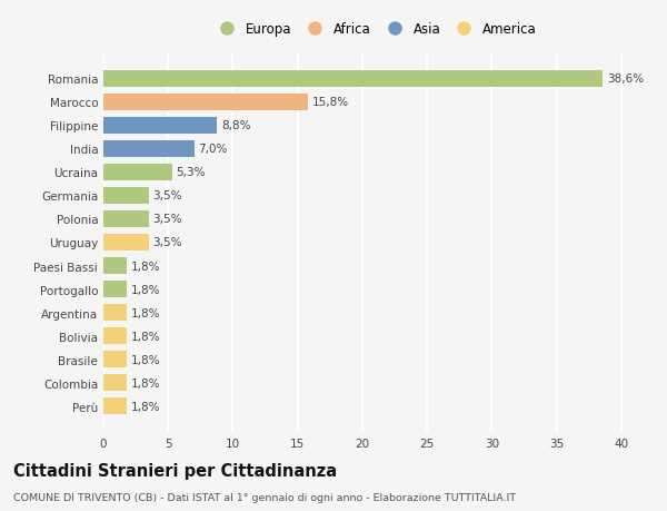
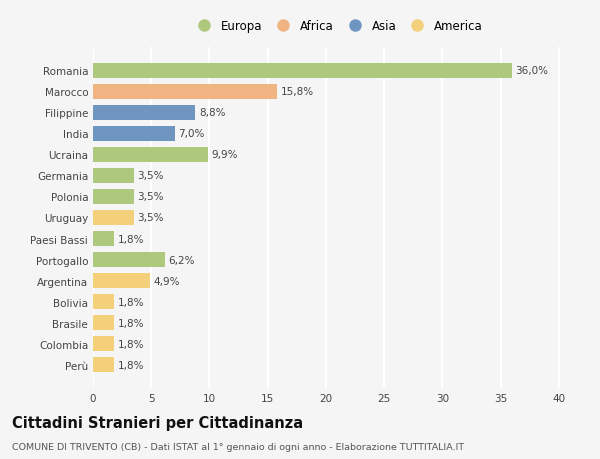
Romania: 38,6% -> 36,0%
Ucraina: 5,3% -> 9,9%
Portogallo: 1,8% -> 6,2%
Argentina: 1,8% -> 4,9%
